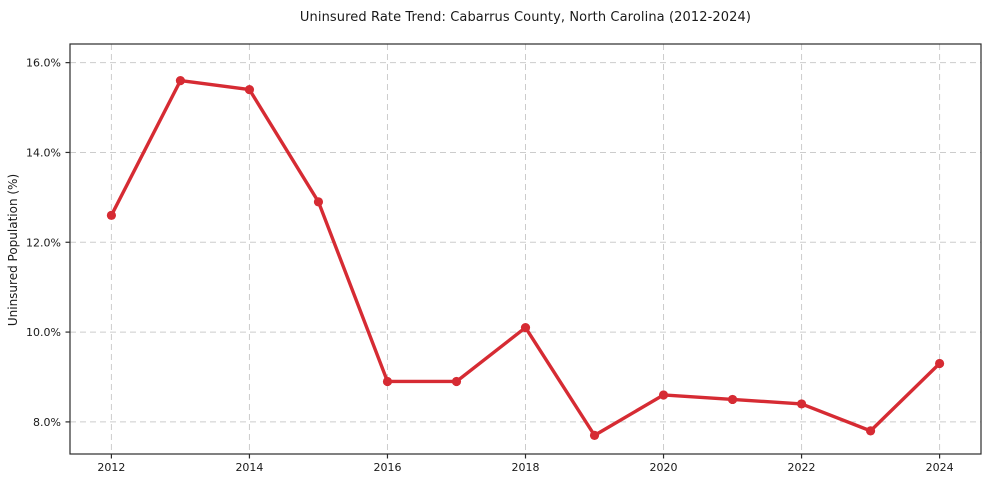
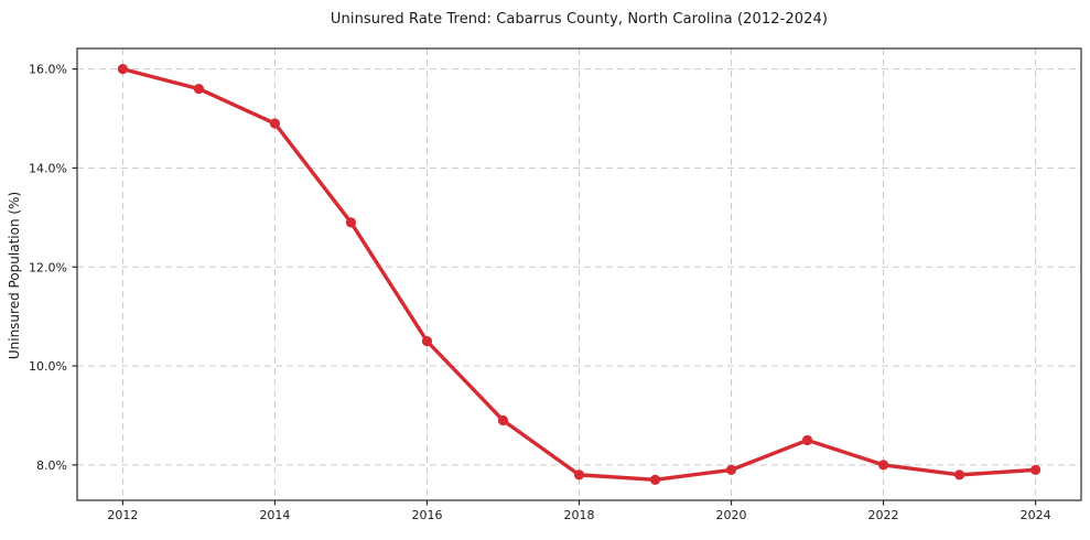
2012: 12.6% -> 16.0%
2014: 15.4% -> 14.9%
2016: 8.9% -> 10.5%
2018: 10.1% -> 7.8%
2020: 8.6% -> 7.9%
2022: 8.4% -> 8.0%
2024: 9.3% -> 7.9%
